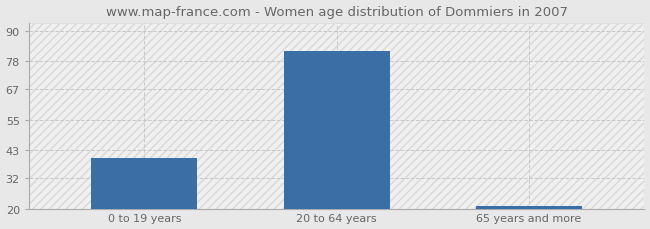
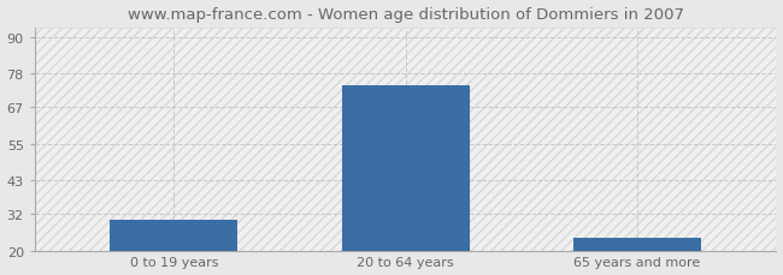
0 to 19 years: 40 -> 30
20 to 64 years: 82 -> 74
65 years and more: 21 -> 24
